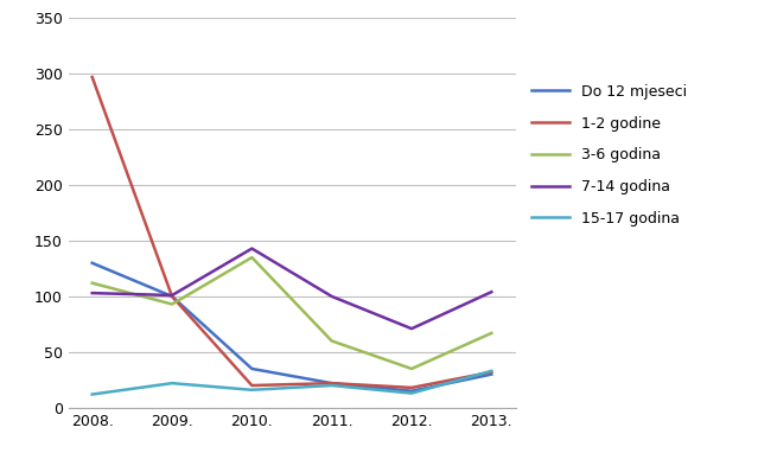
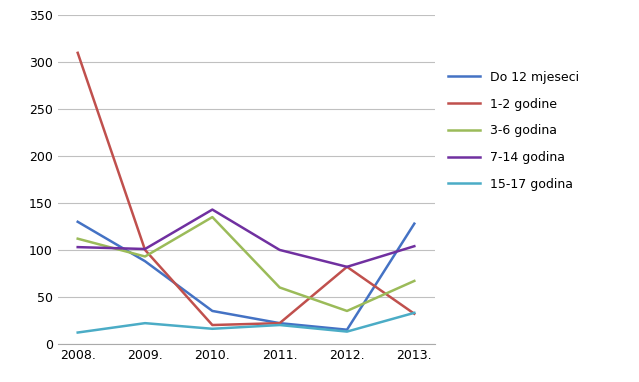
1-2 godine/2008.: 297 -> 310
Do 12 mjeseci/2009.: 100 -> 88
1-2 godine/2012.: 18 -> 82
7-14 godina/2012.: 71 -> 82
Do 12 mjeseci/2013.: 30 -> 128
